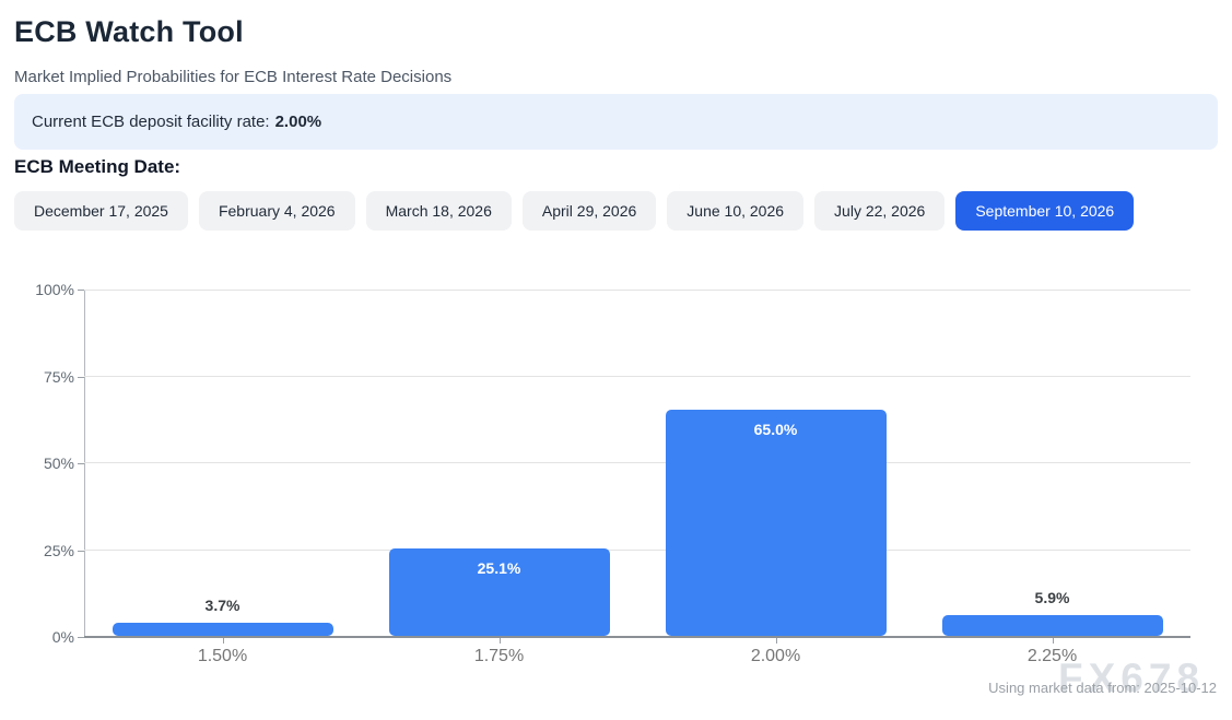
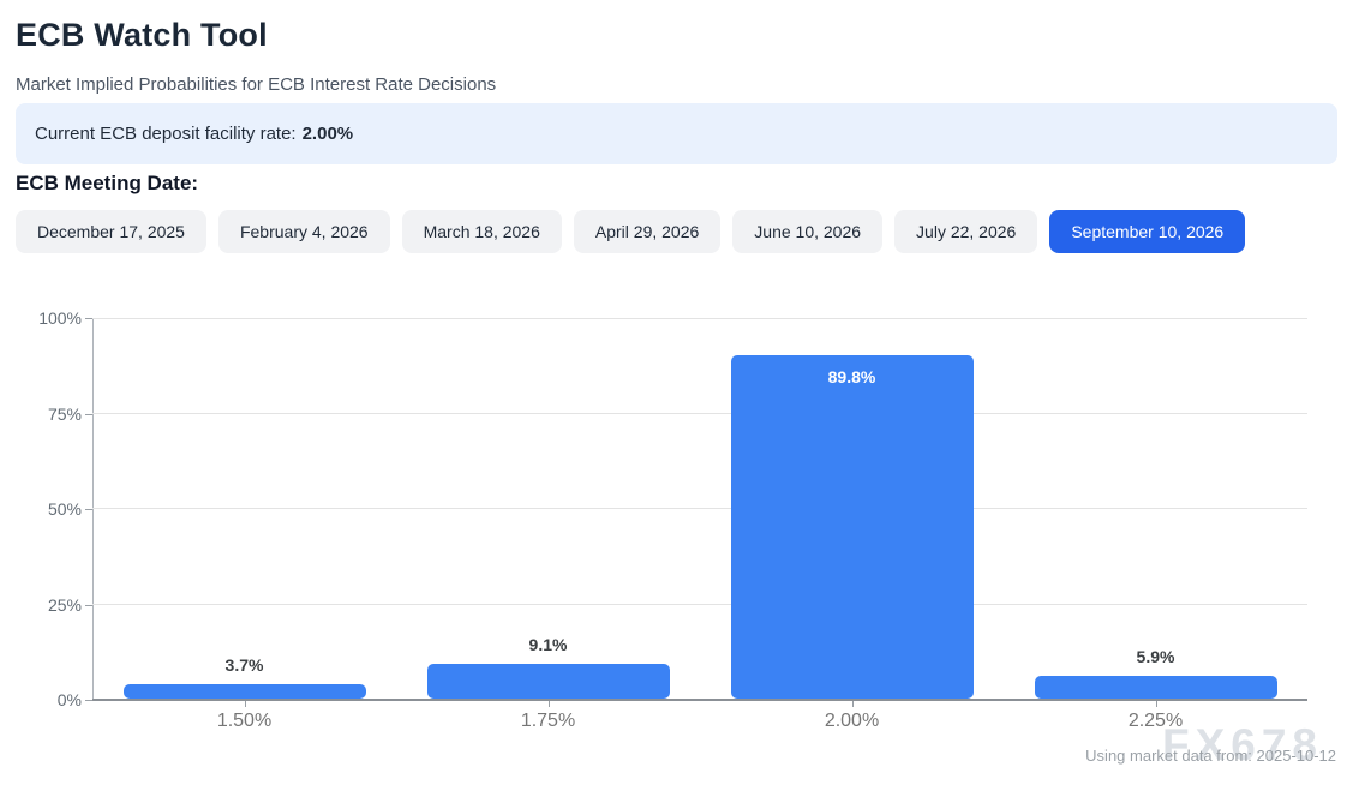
1.75%: 25.1% -> 9.1%
2.00%: 65.0% -> 89.8%
